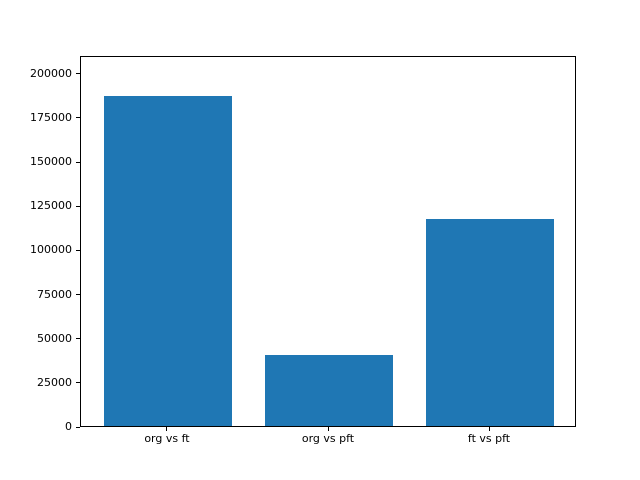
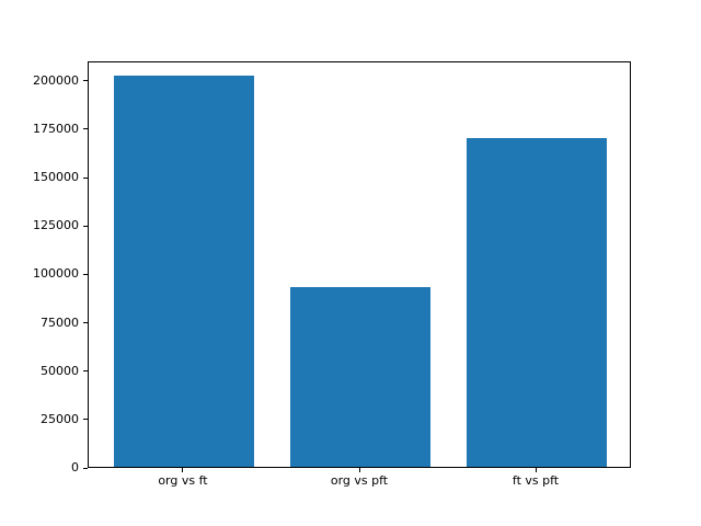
org vs ft: 187000 -> 202000
org vs pft: 40000 -> 93000
ft vs pft: 117000 -> 170000
